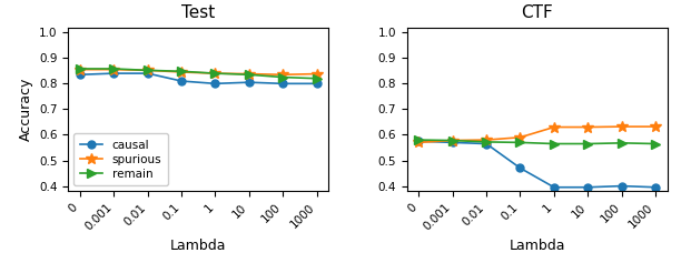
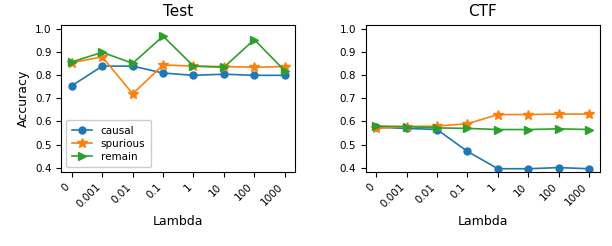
Test/causal/0: 0.835 -> 0.755
Test/spurious/0.001: 0.855 -> 0.880
Test/remain/0.001: 0.858 -> 0.900
Test/spurious/0.01: 0.852 -> 0.720
Test/remain/0.1: 0.848 -> 0.970
Test/remain/100: 0.825 -> 0.955
